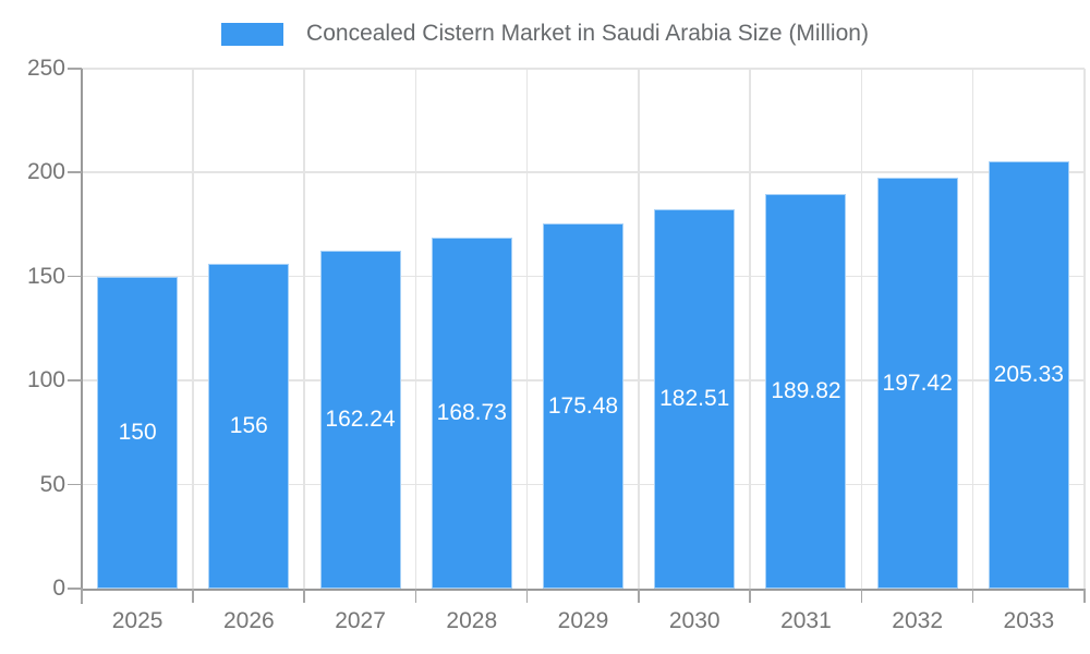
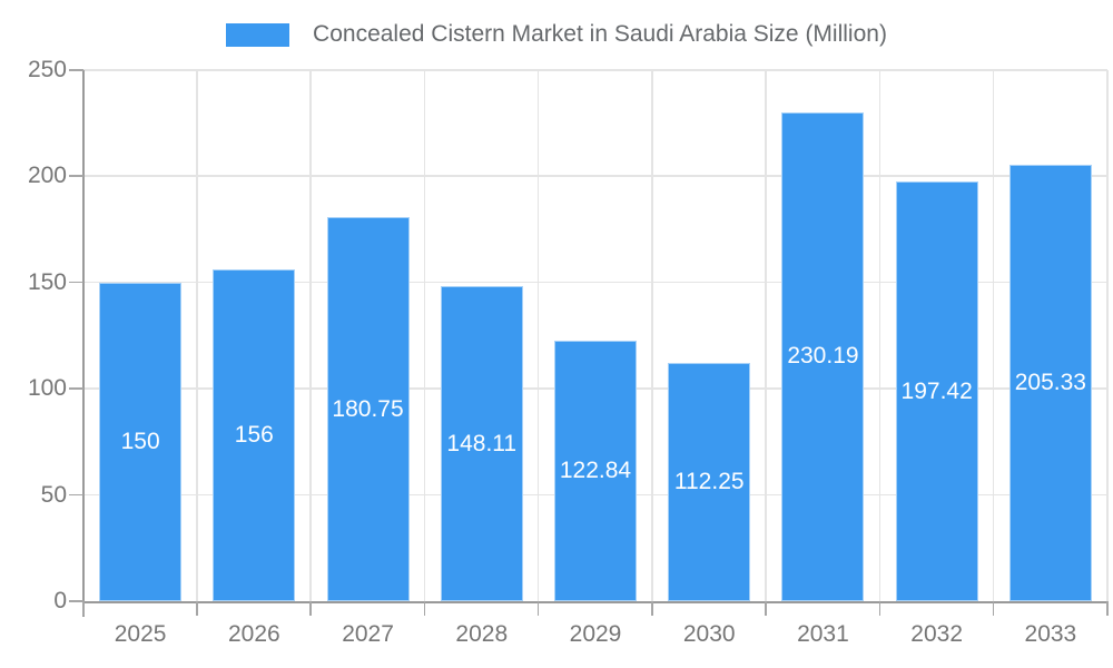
2027: 162.24 -> 180.75
2028: 168.73 -> 148.11
2029: 175.48 -> 122.84
2030: 182.51 -> 112.25
2031: 189.82 -> 230.19
